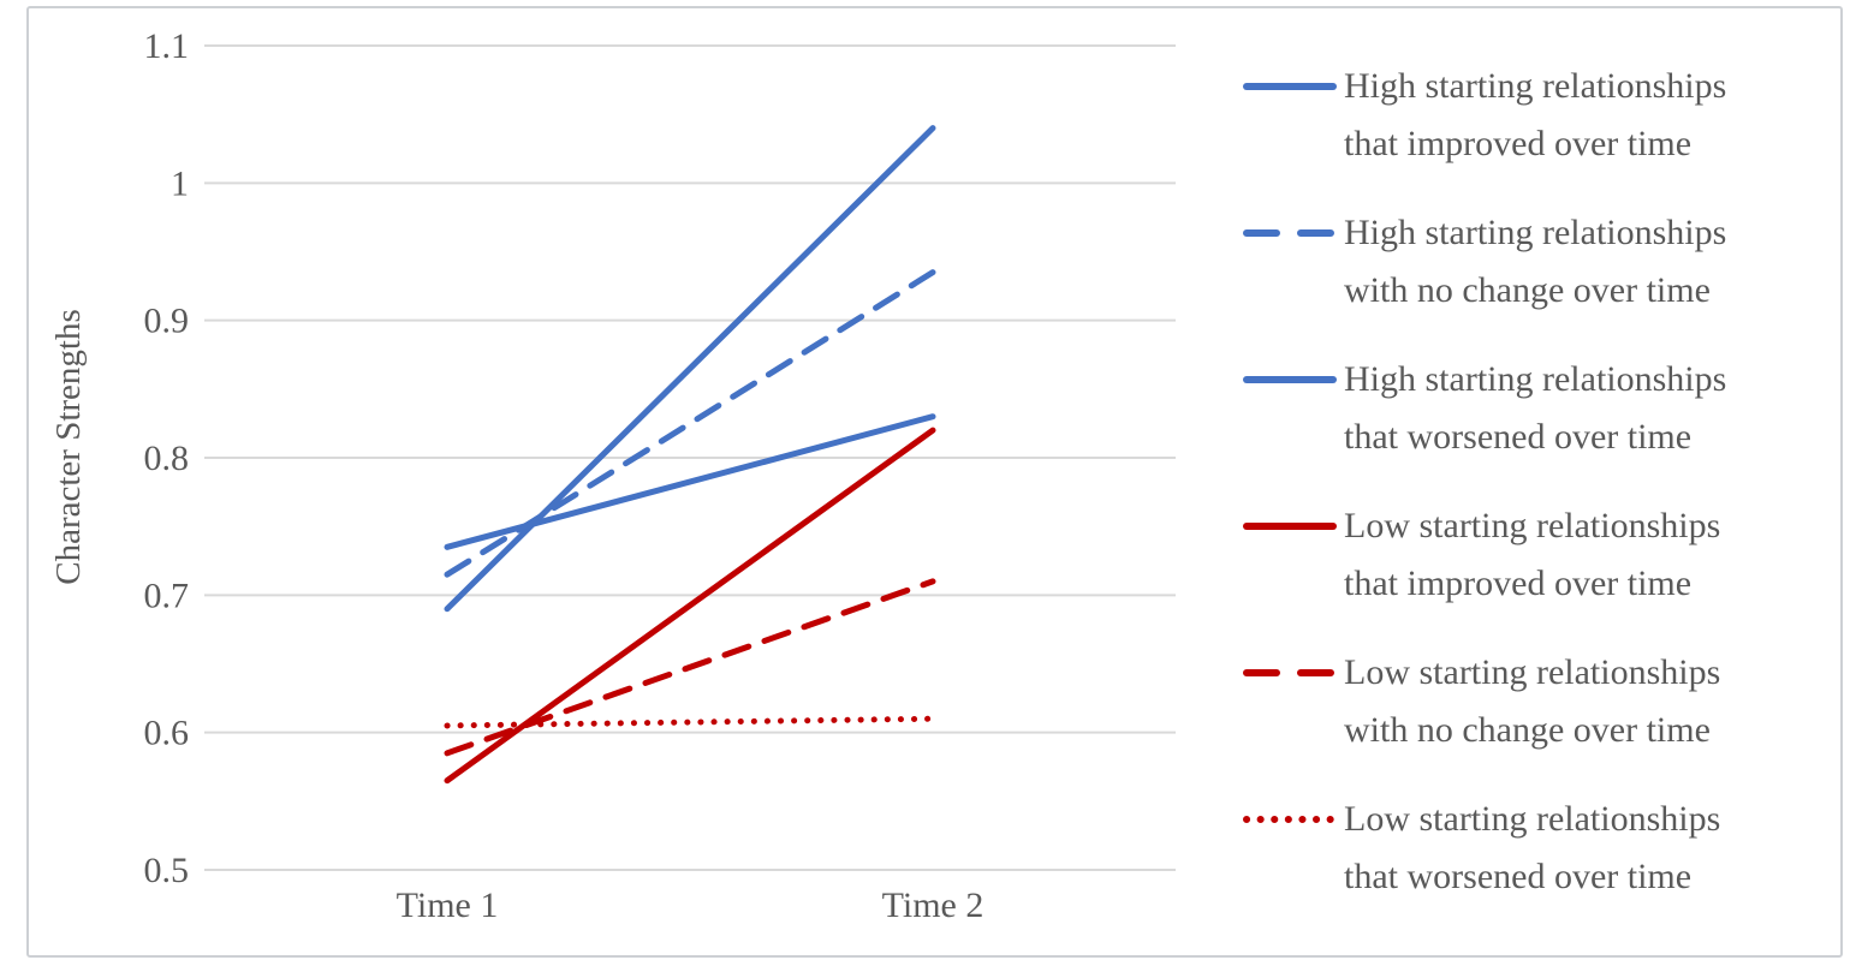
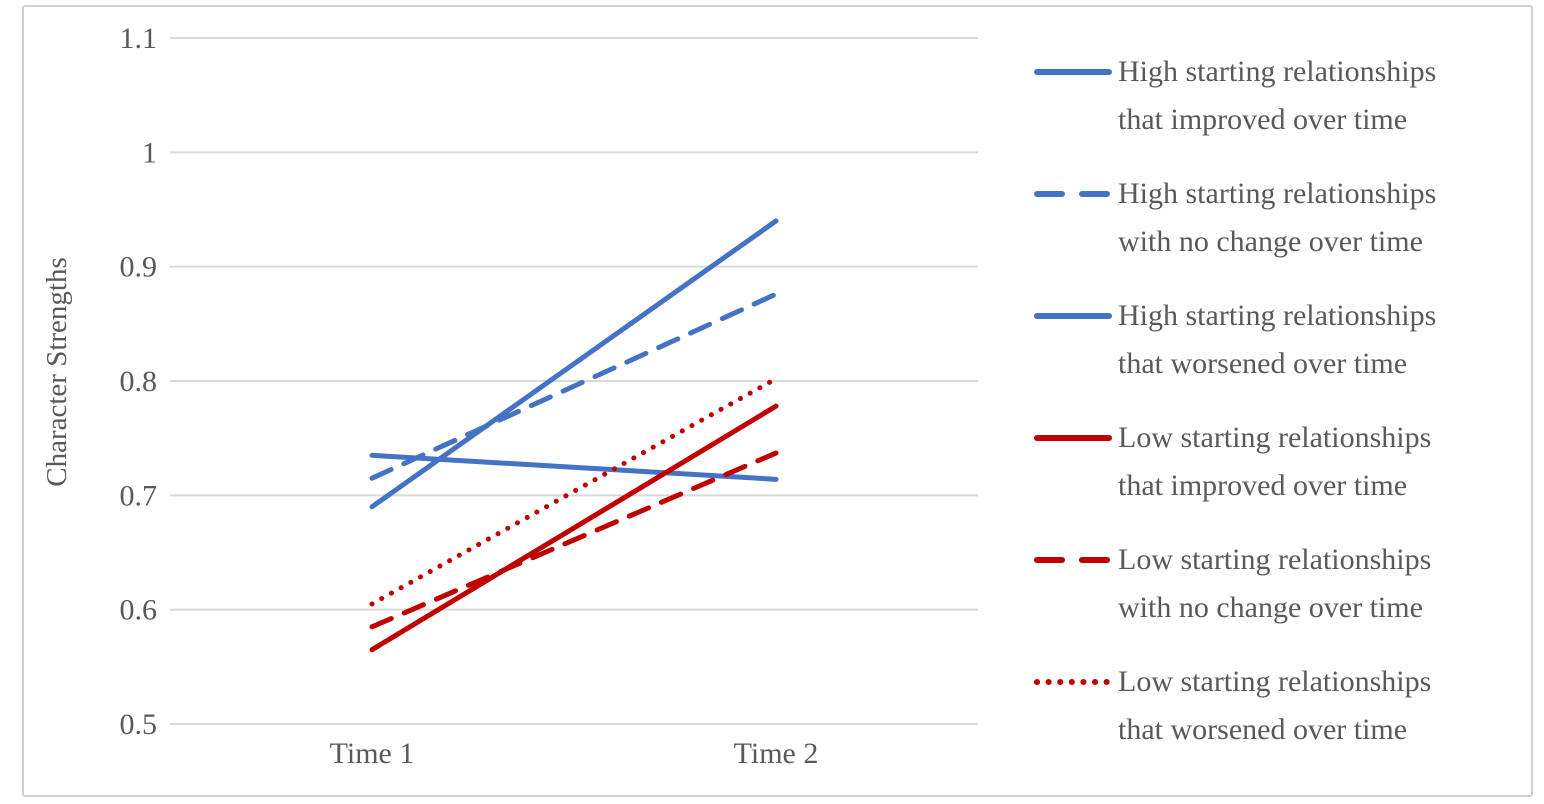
High starting relationships that improved over time/Time 2: 1.04 -> 0.94
High starting relationships with no change over time/Time 2: 0.935 -> 0.876
High starting relationships that worsened over time/Time 2: 0.830 -> 0.714
Low starting relationships that improved over time/Time 2: 0.820 -> 0.778
Low starting relationships with no change over time/Time 2: 0.710 -> 0.737
Low starting relationships that worsened over time/Time 2: 0.610 -> 0.802
